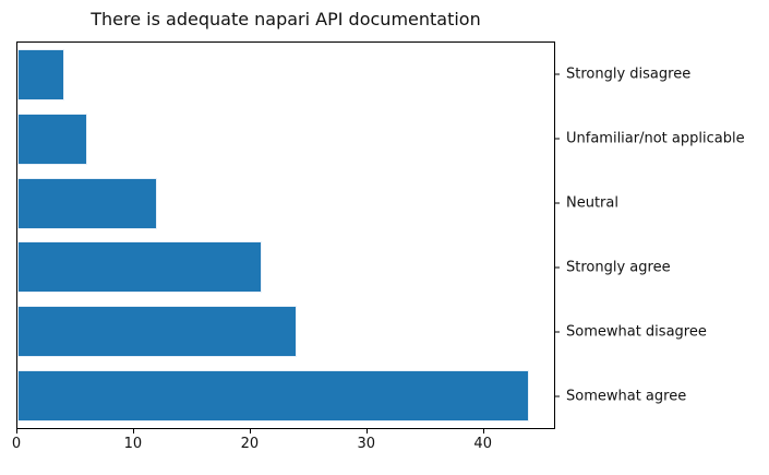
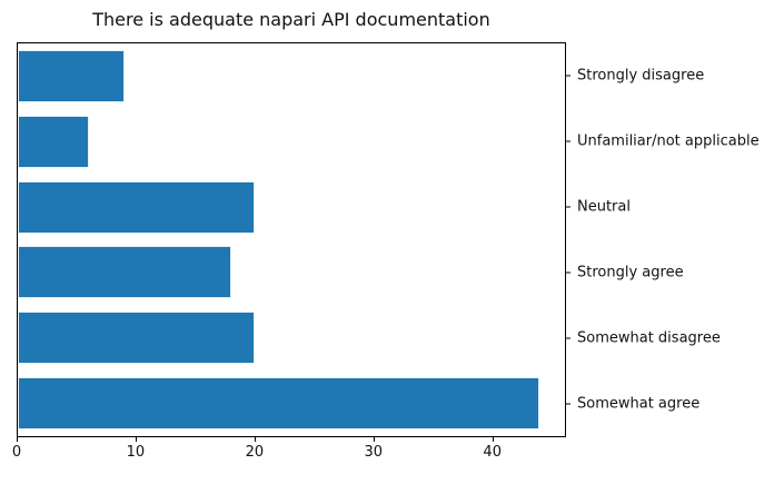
Strongly disagree: 4 -> 9
Neutral: 12 -> 20
Strongly agree: 21 -> 18
Somewhat disagree: 24 -> 20
